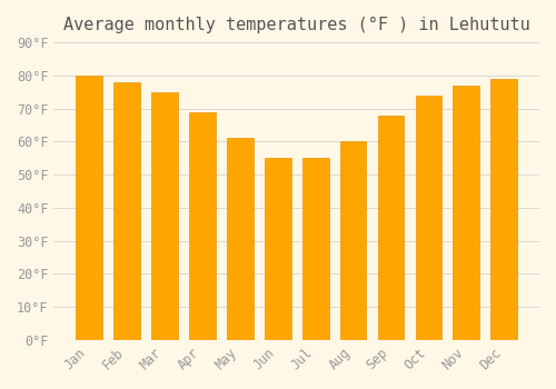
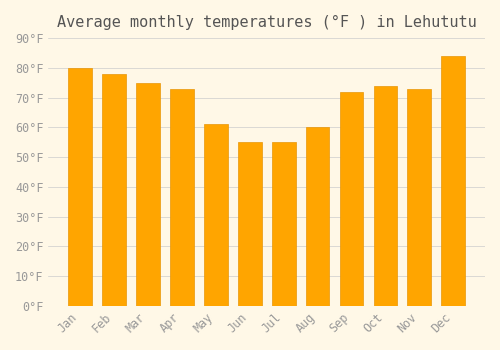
Apr: 69°F -> 73°F
Sep: 68°F -> 72°F
Nov: 77°F -> 73°F
Dec: 79°F -> 84°F
